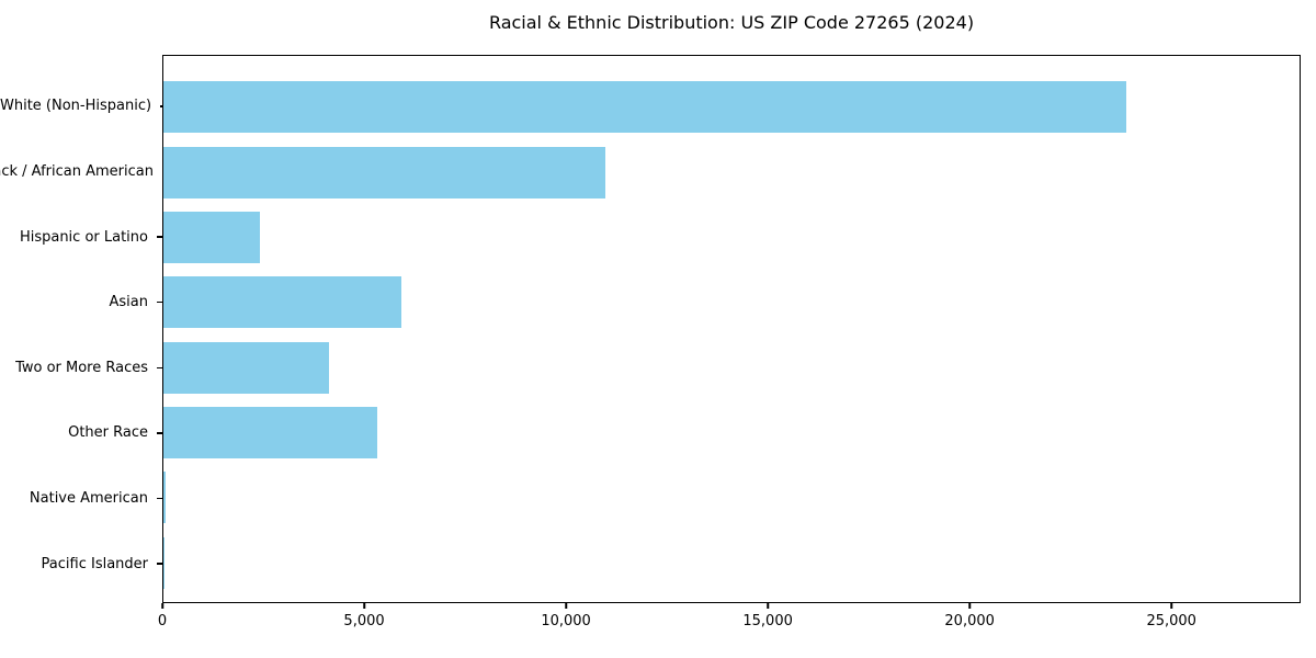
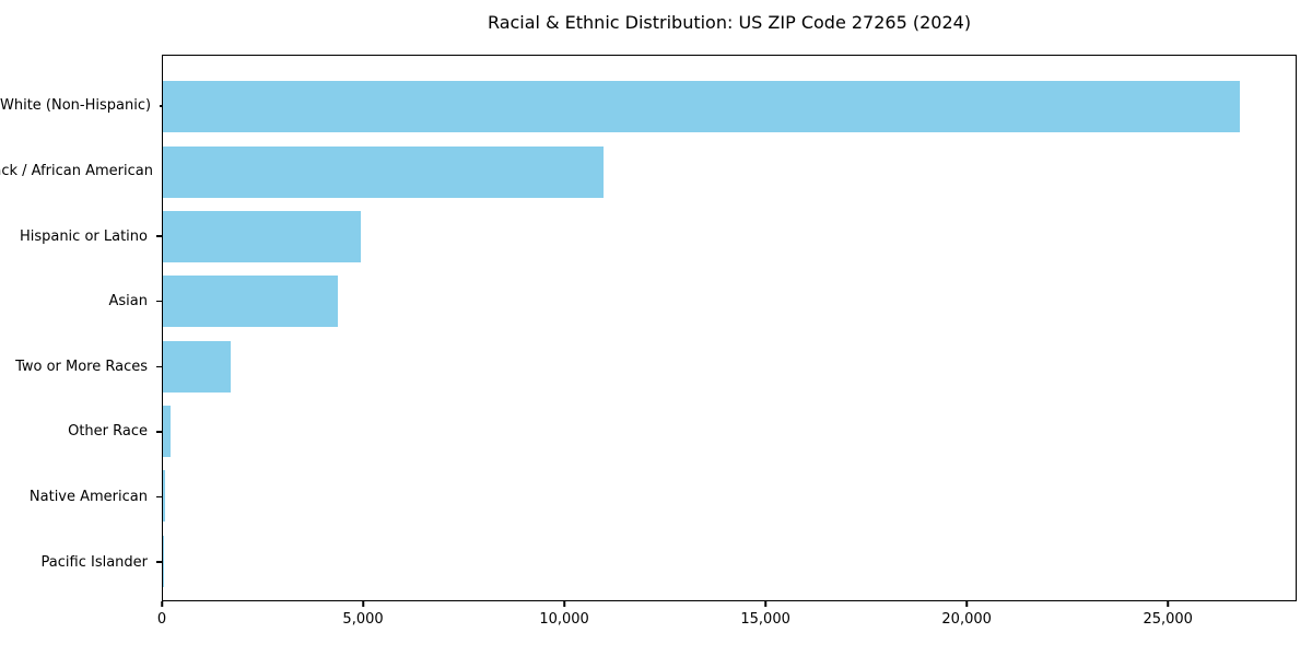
White (Non-Hispanic): 23900 -> 26800
Hispanic or Latino: 2400 -> 4900
Asian: 5900 -> 4400
Two or More Races: 4100 -> 1700
Other Race: 5300 -> 200
